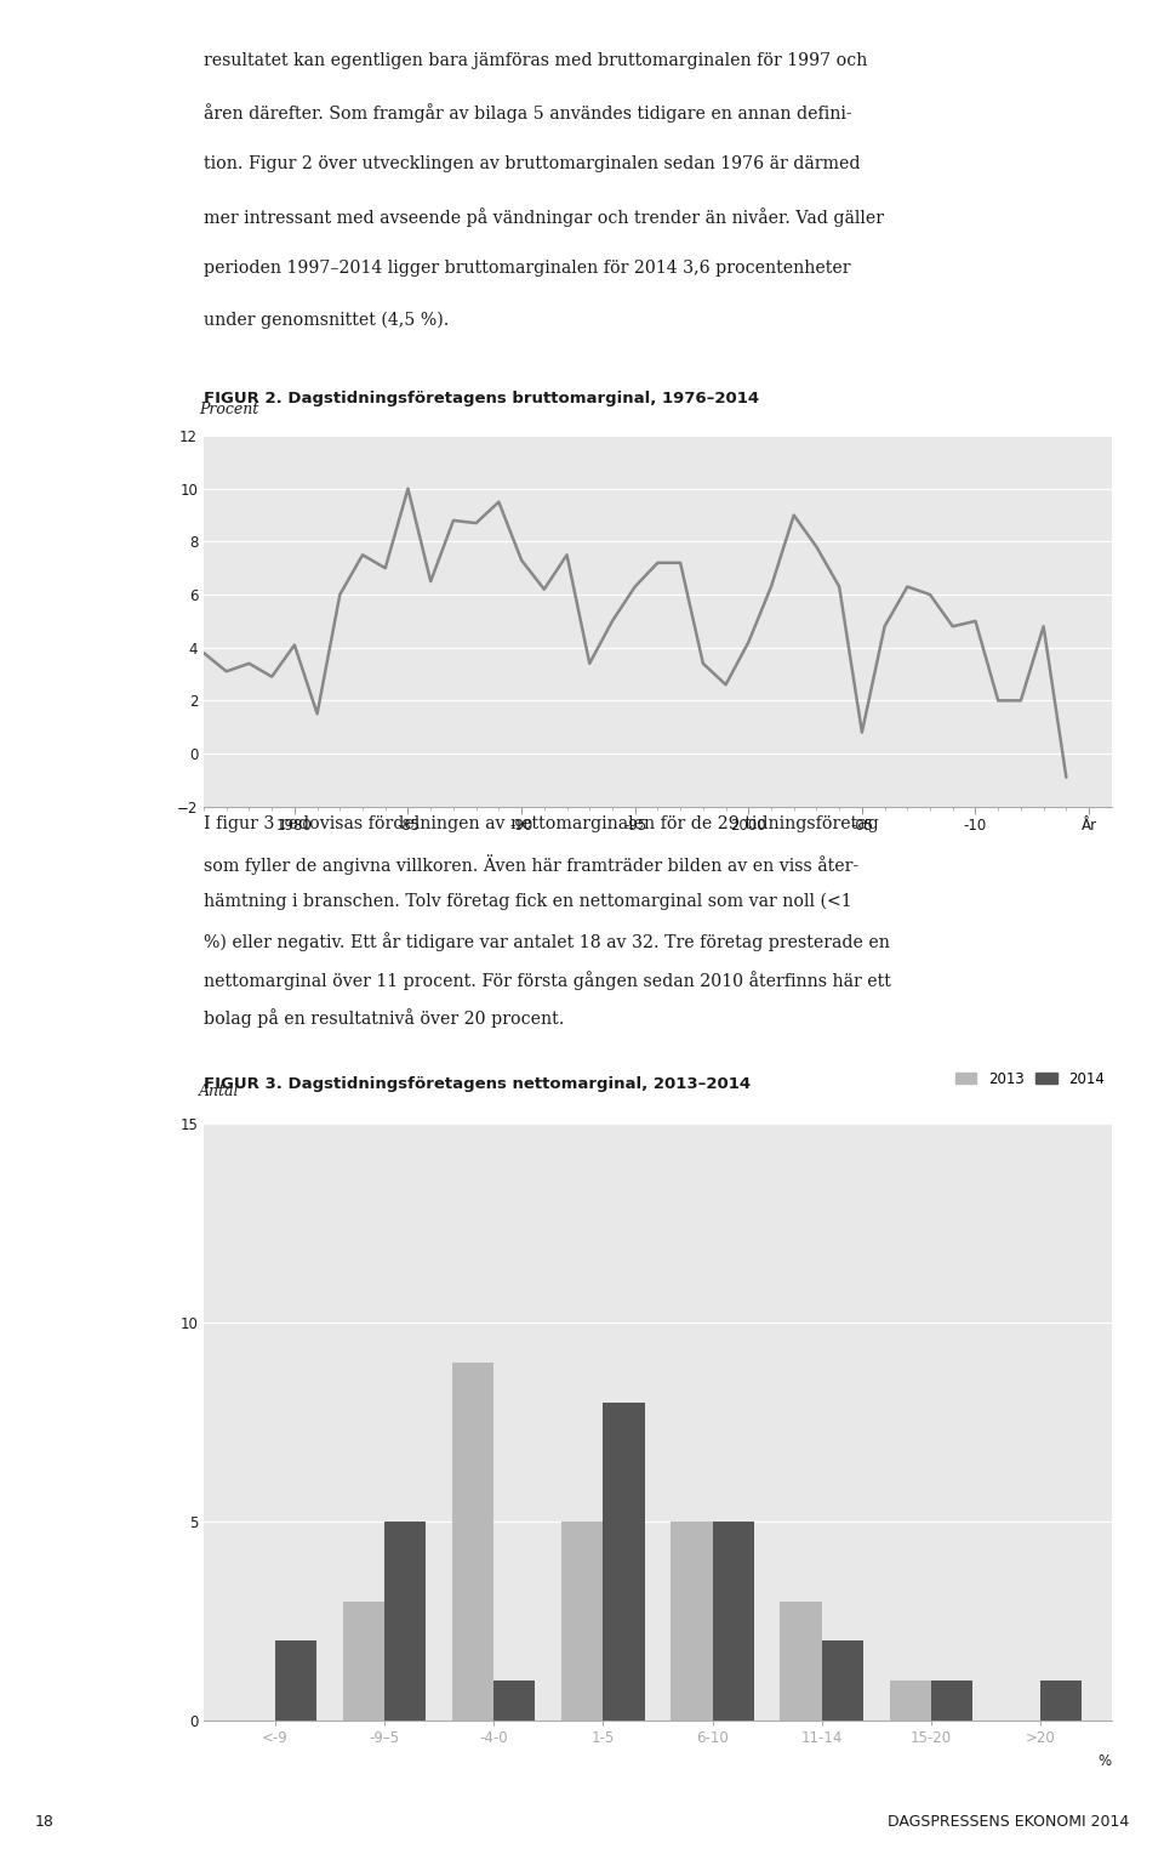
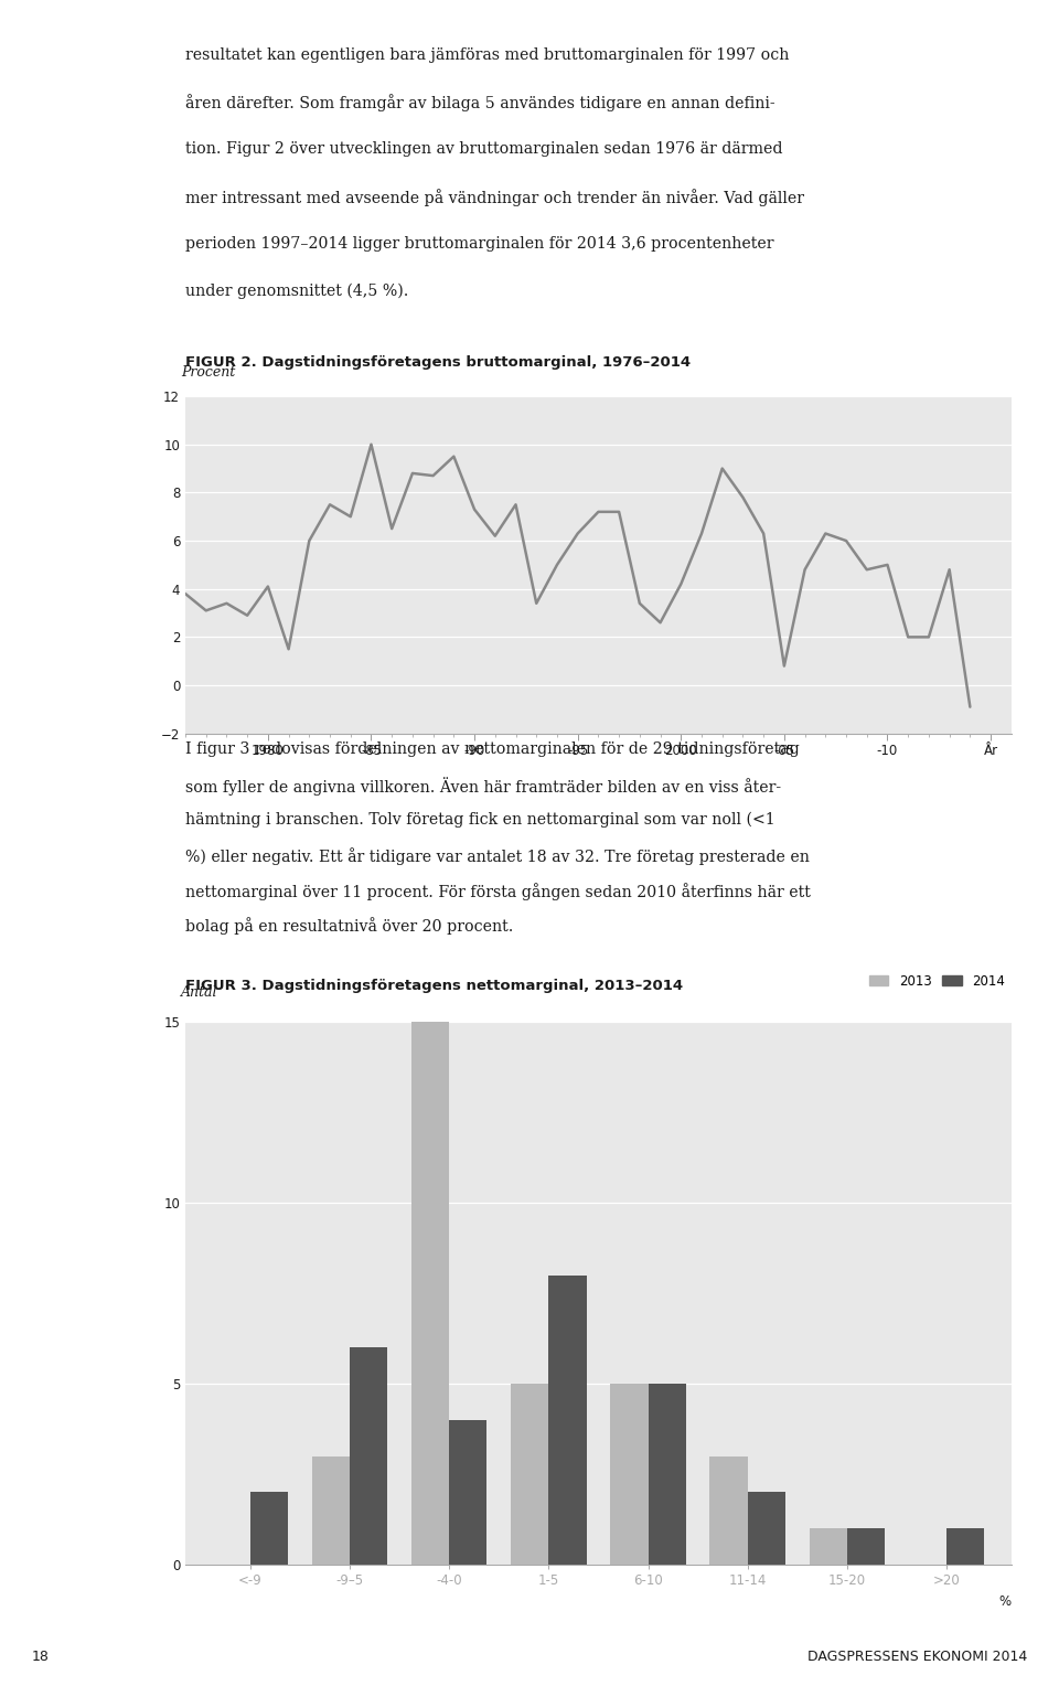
2014/-9–5: 5 -> 6
2013/-4-0: 9 -> 15
2014/-4-0: 1 -> 4
